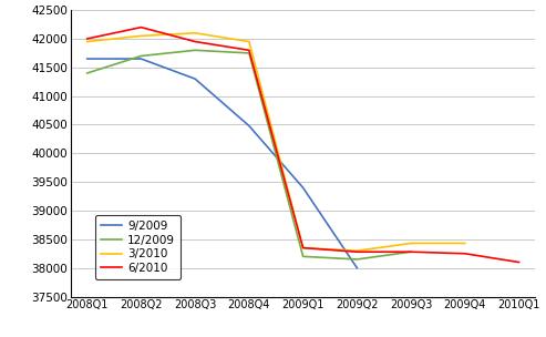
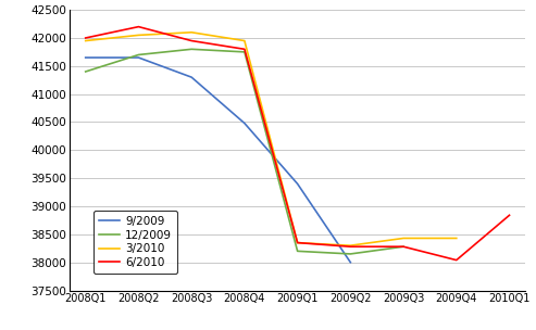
6/2010/2009Q4: 38250 -> 38040
6/2010/2010Q1: 38100 -> 38840
